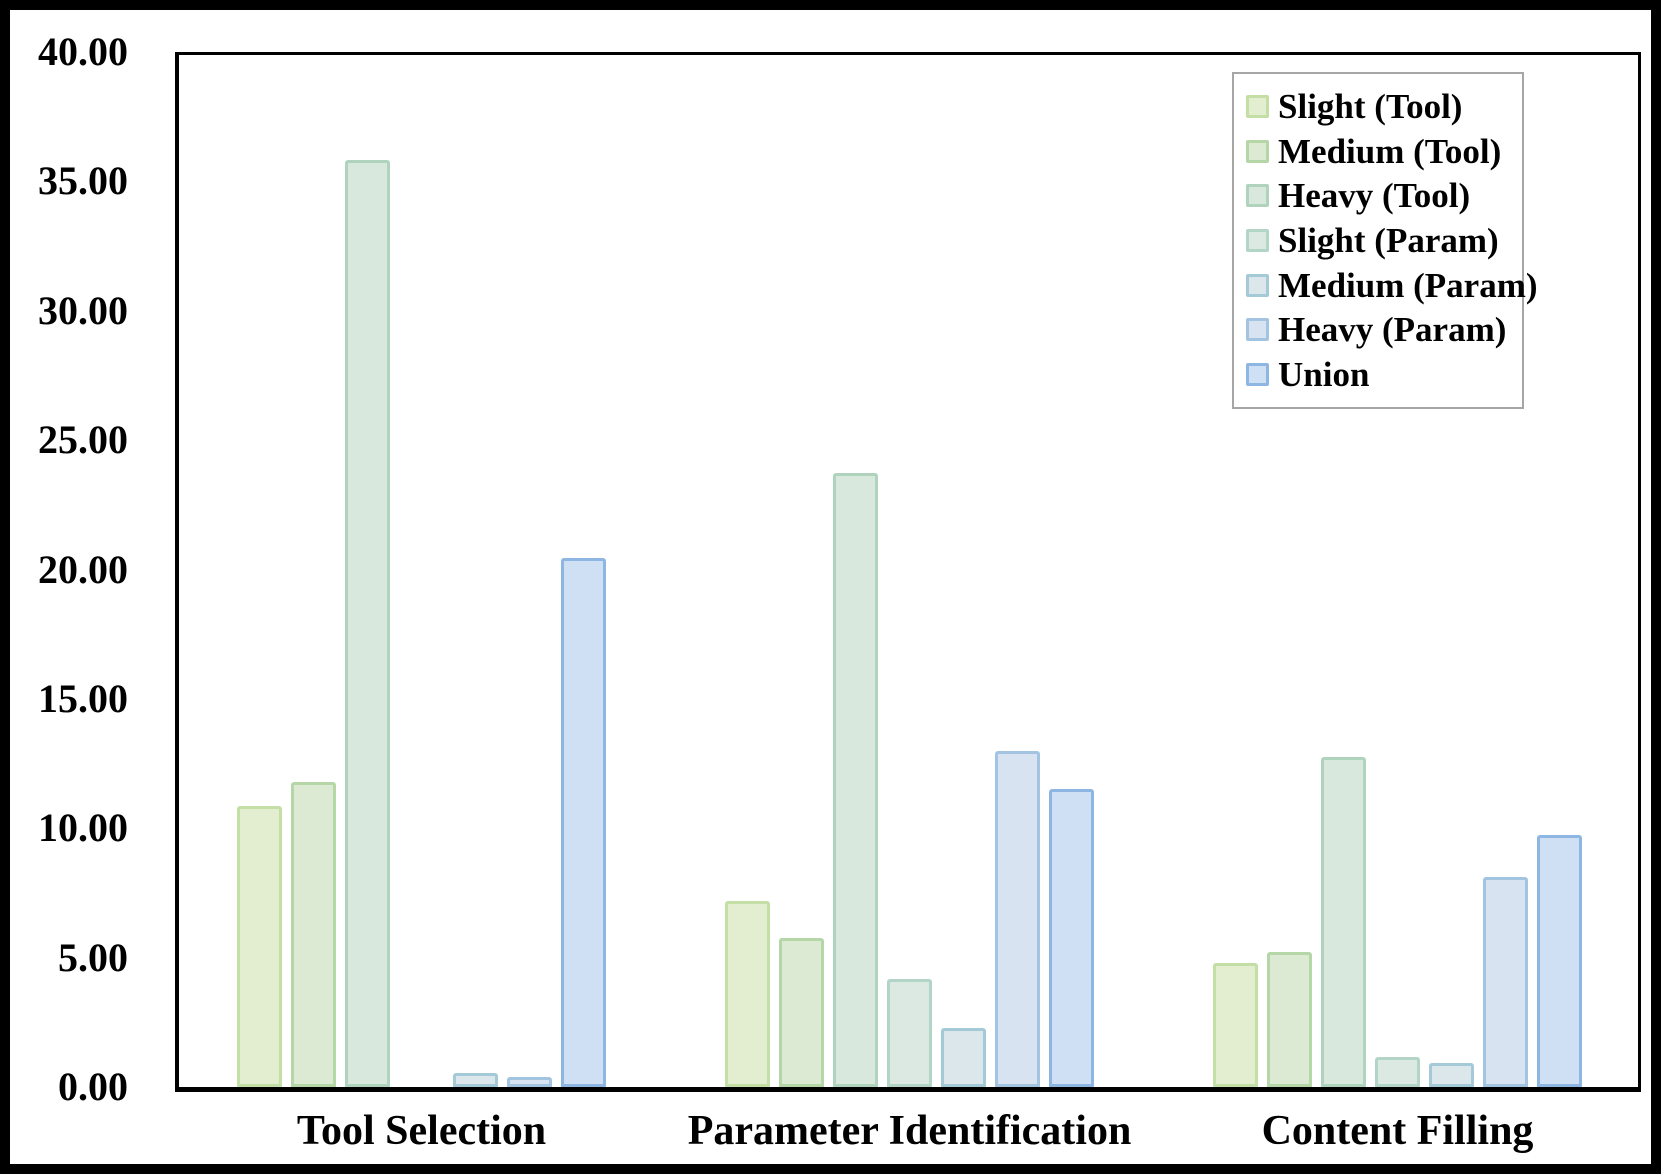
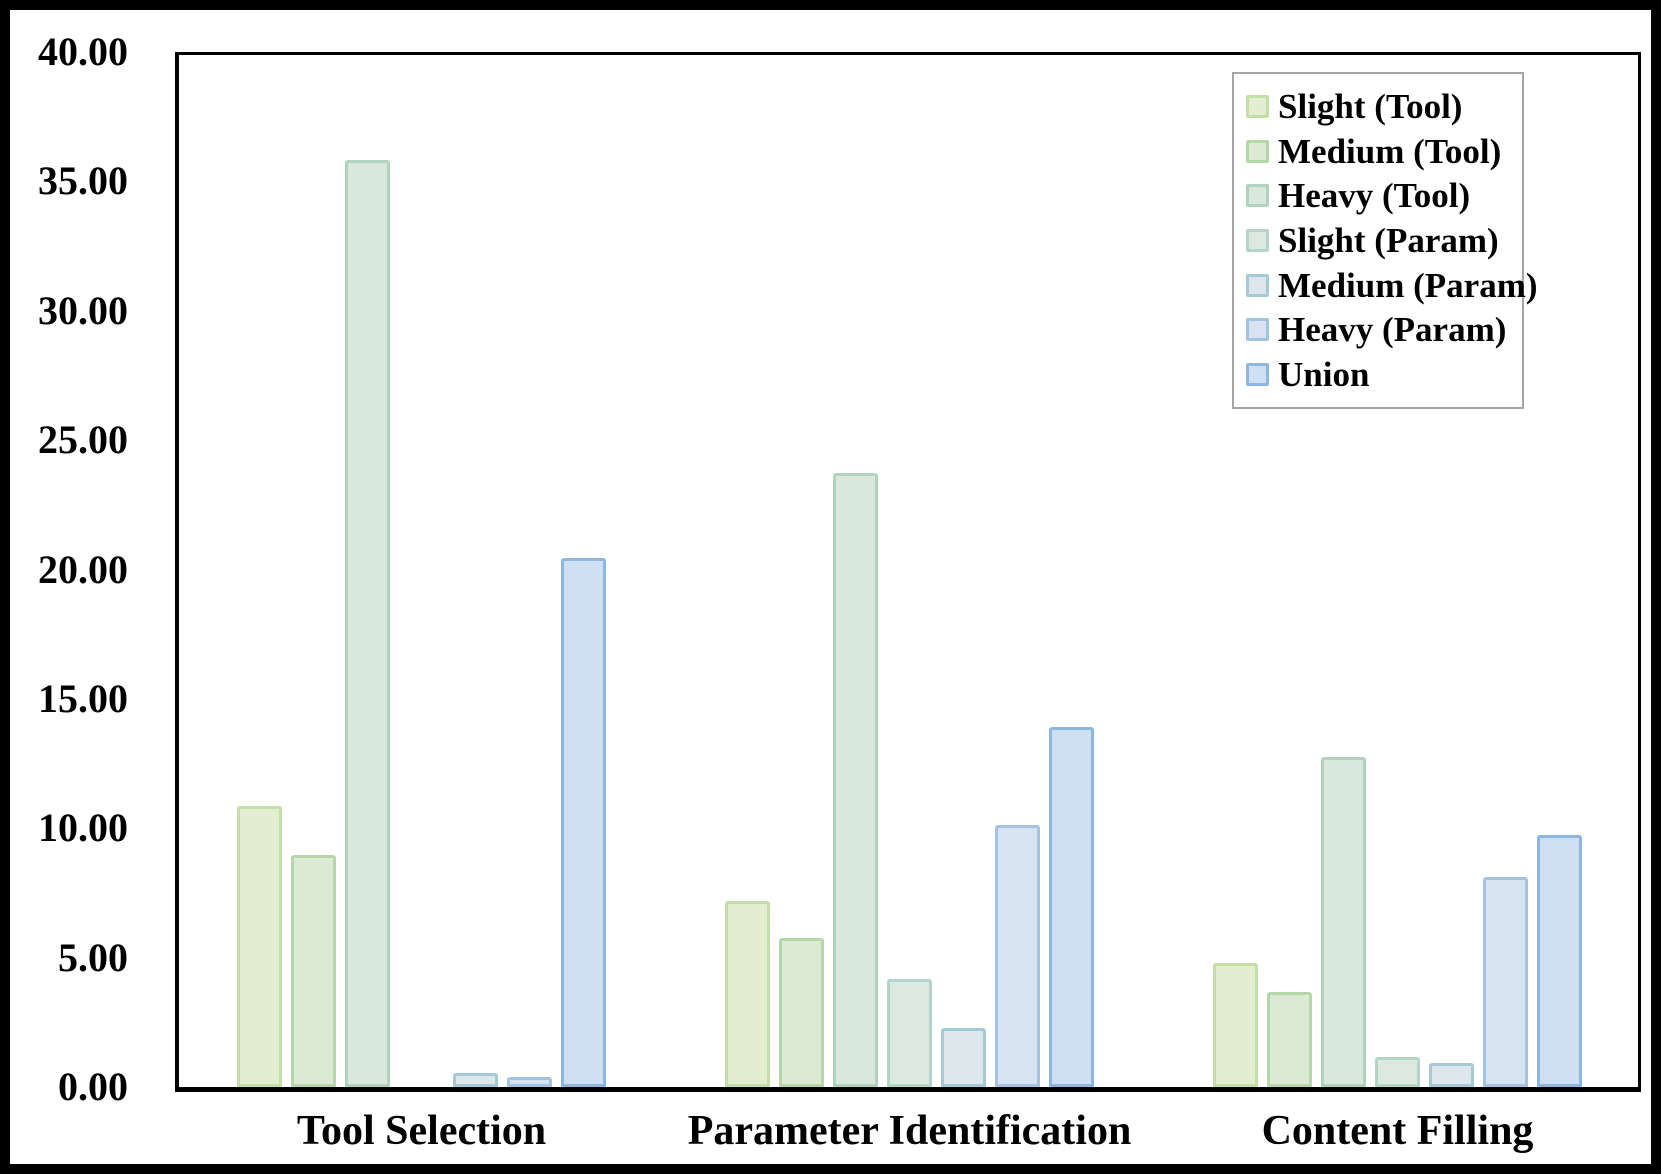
Medium (Tool)/Tool Selection: 11.8 -> 9.0
Heavy (Param)/Parameter Identification: 13.0 -> 10.1
Union/Parameter Identification: 11.5 -> 13.9
Medium (Tool)/Content Filling: 5.2 -> 3.7
